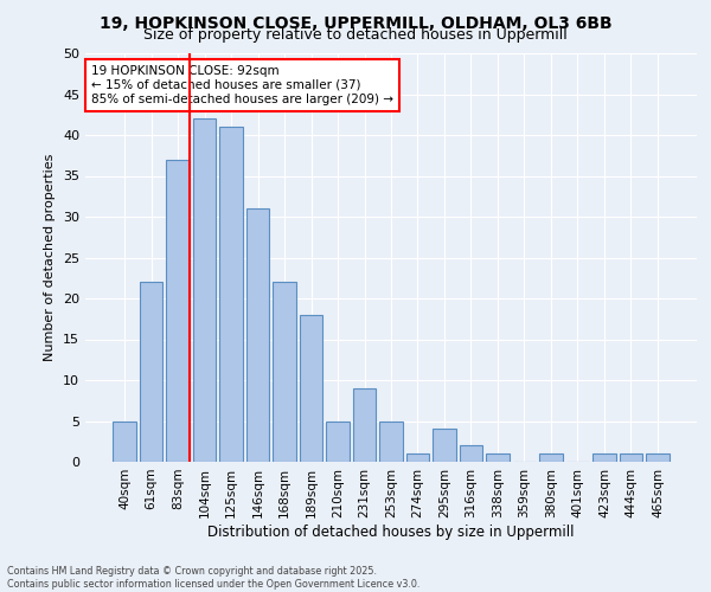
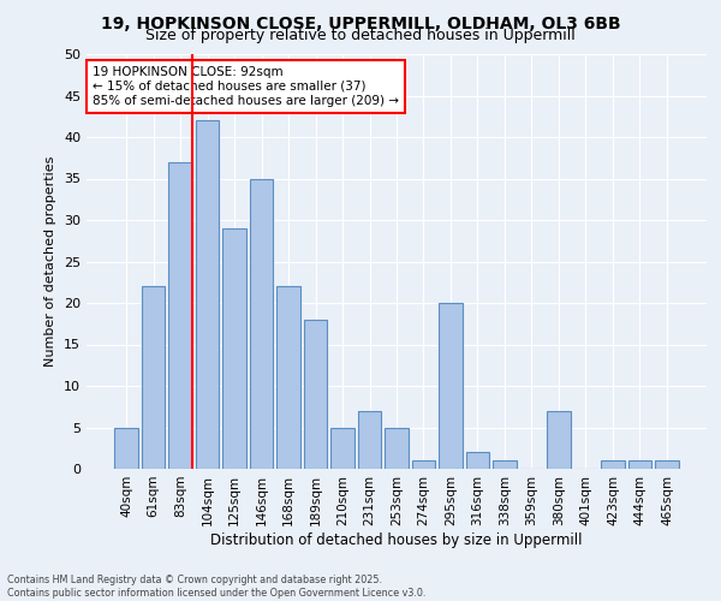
125sqm: 41 -> 29
146sqm: 31 -> 35
231sqm: 9 -> 7
295sqm: 4 -> 20
380sqm: 1 -> 7
